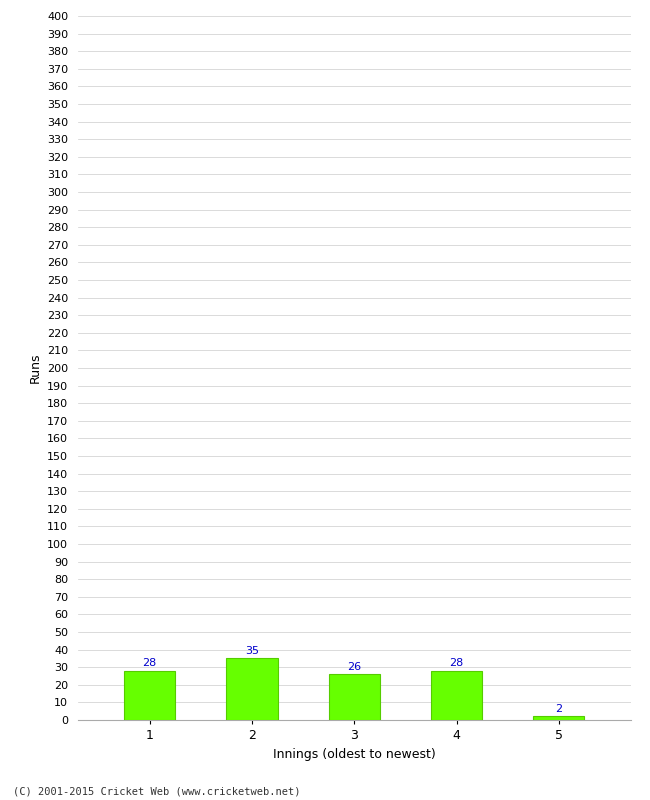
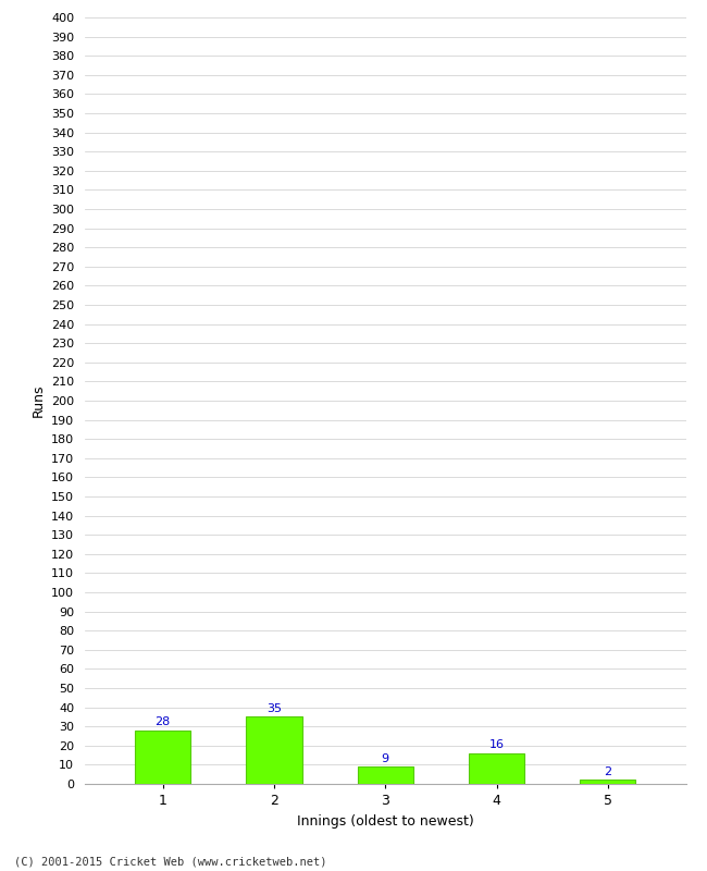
3: 26 -> 9
4: 28 -> 16
